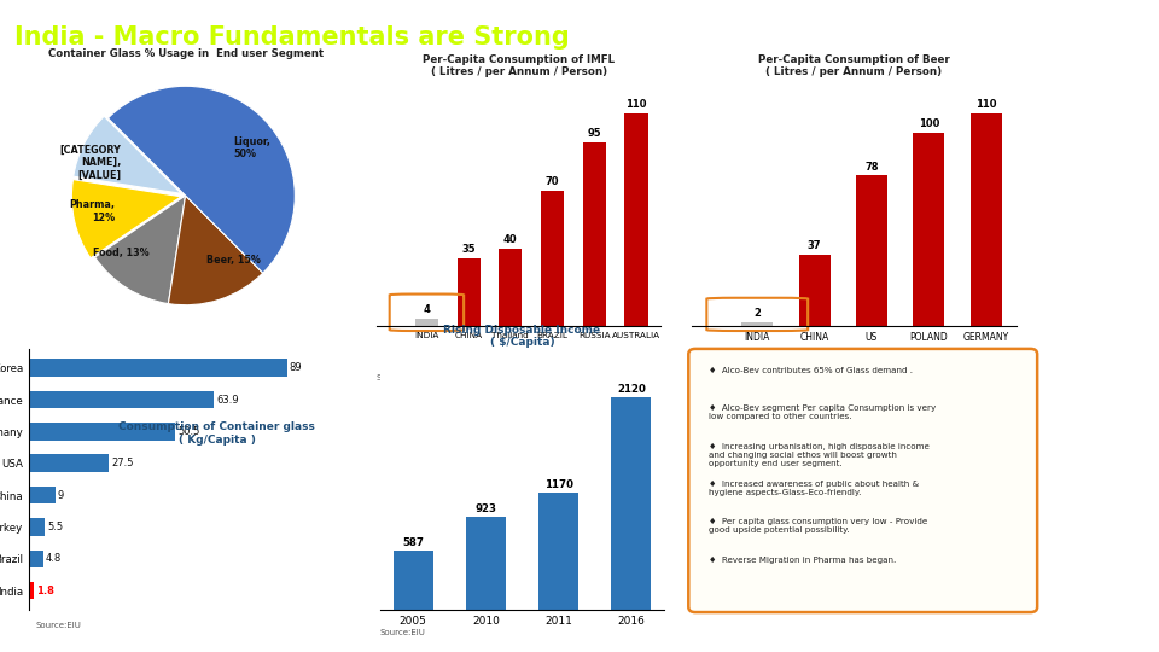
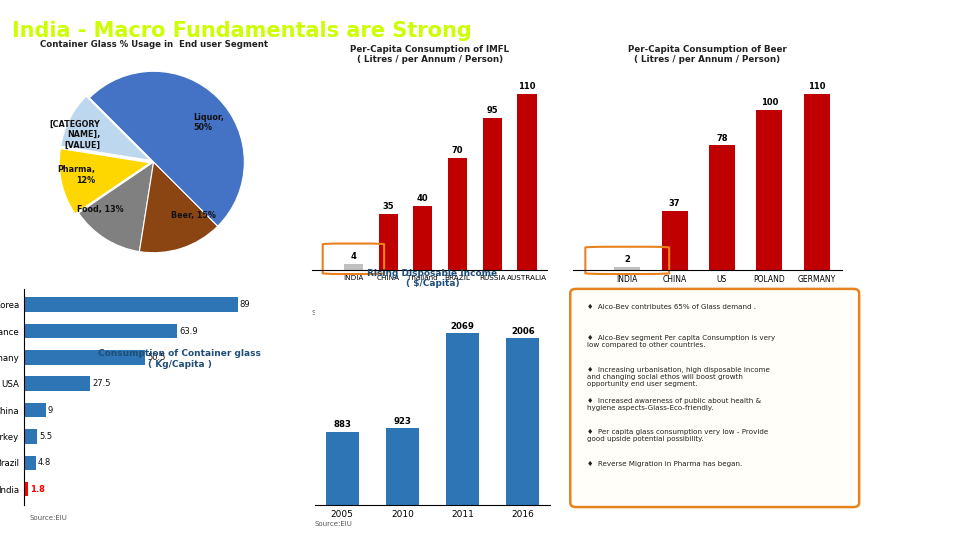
Rising Disposable Income ( $/Capita)/2005: 587 -> 883
Rising Disposable Income ( $/Capita)/2011: 1170 -> 2069
Rising Disposable Income ( $/Capita)/2016: 2120 -> 2006
